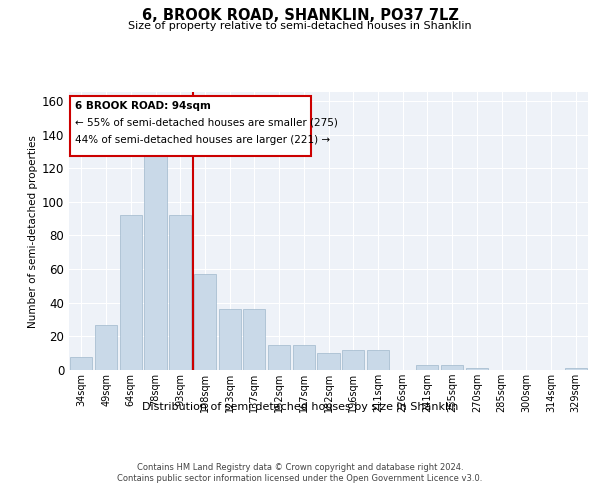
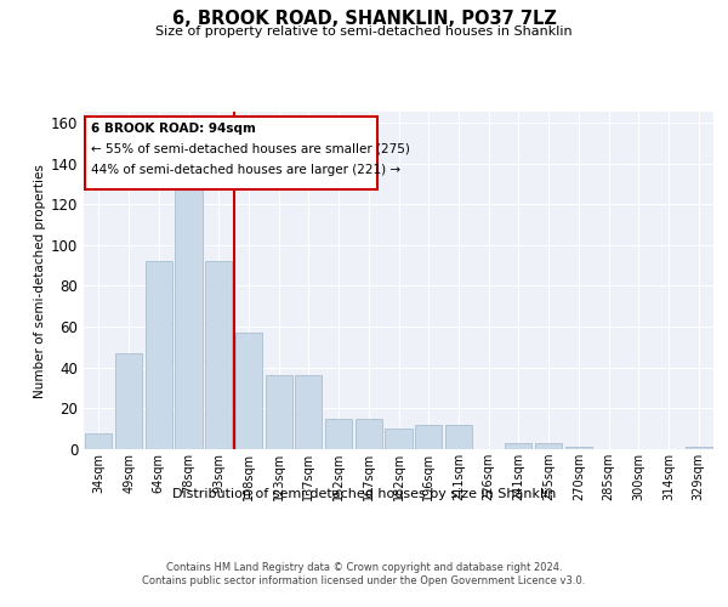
49sqm: 27 -> 47
